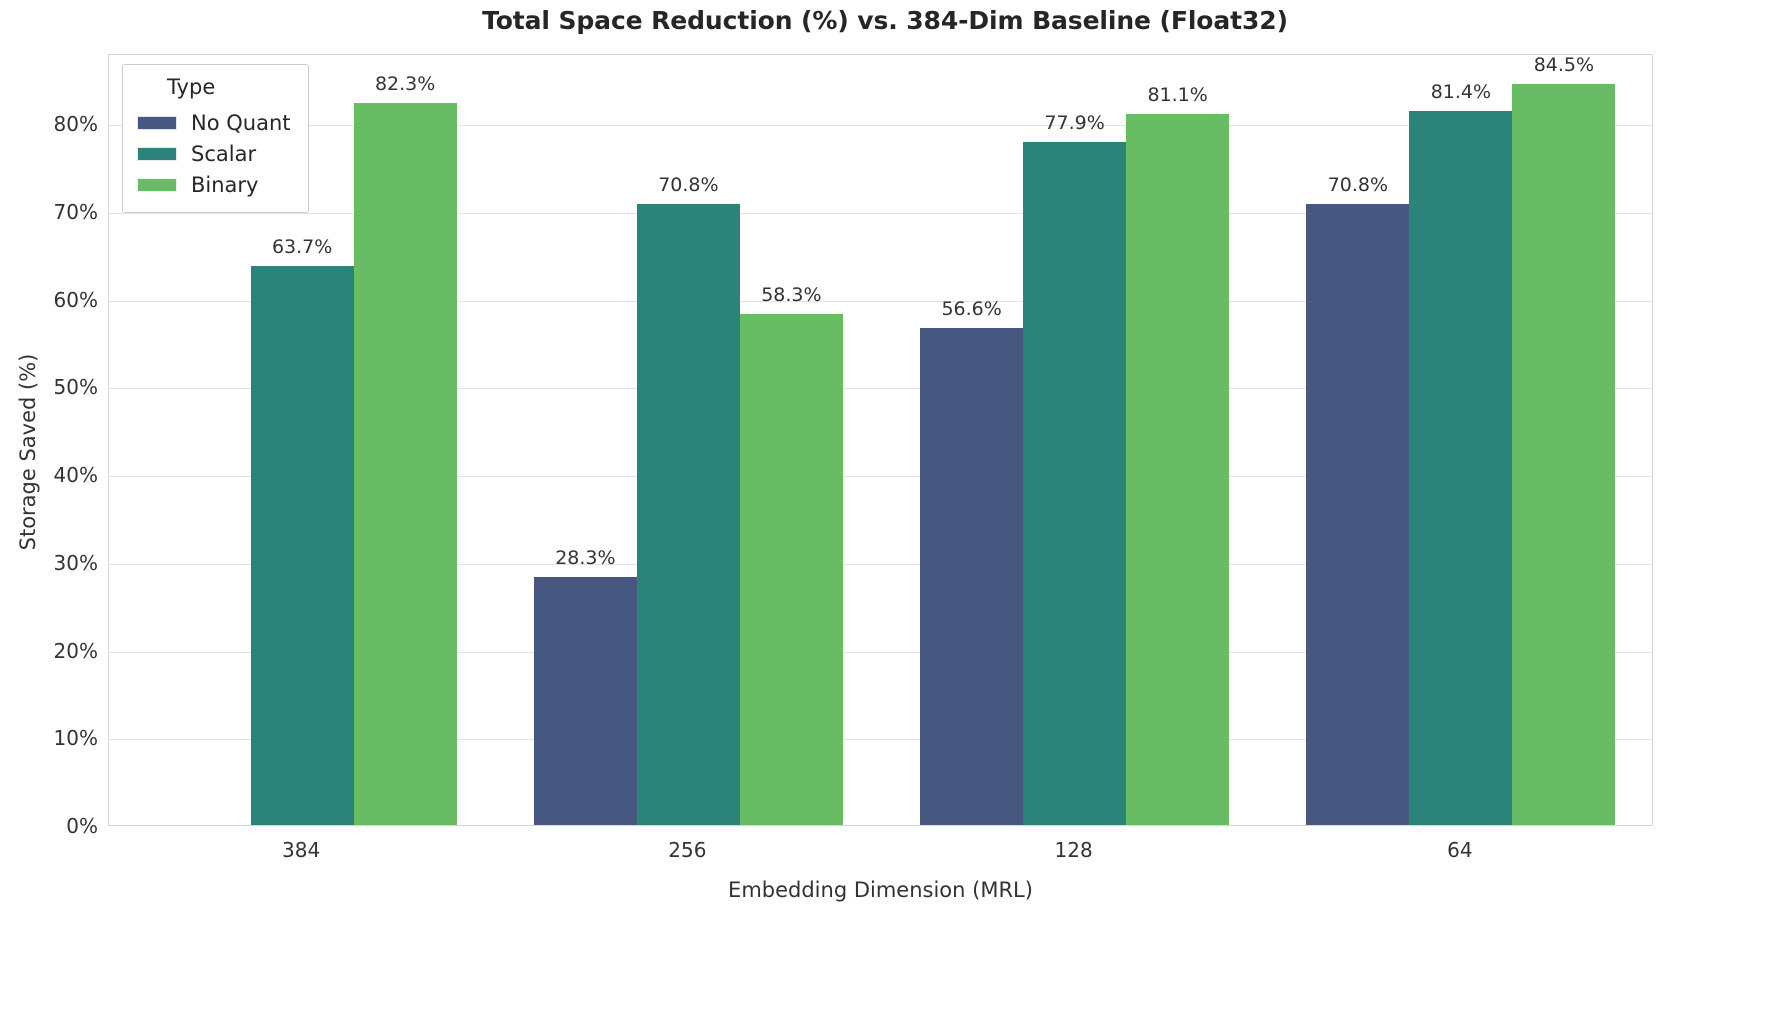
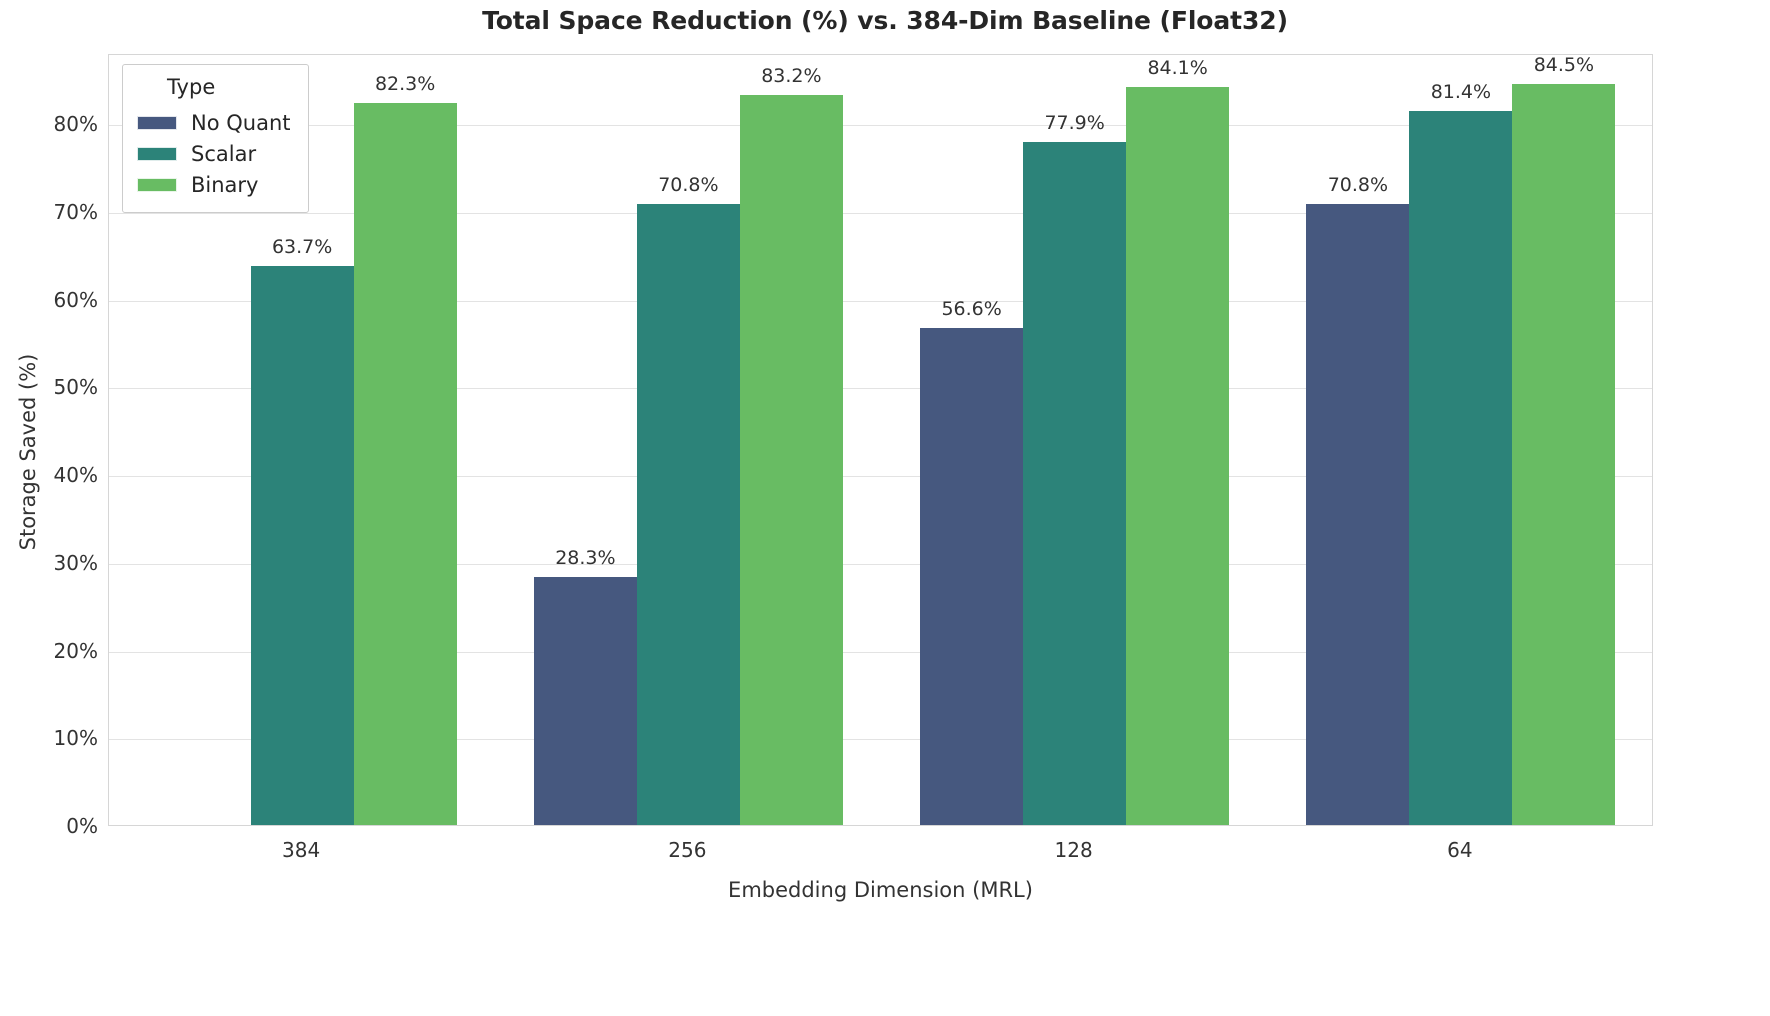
Binary/256: 58.3% -> 83.2%
Binary/128: 81.1% -> 84.1%
